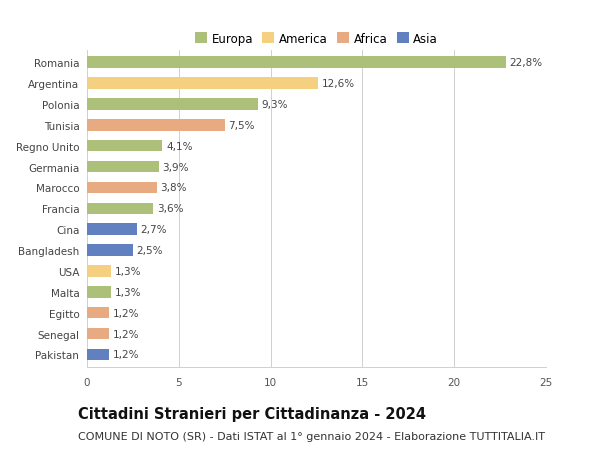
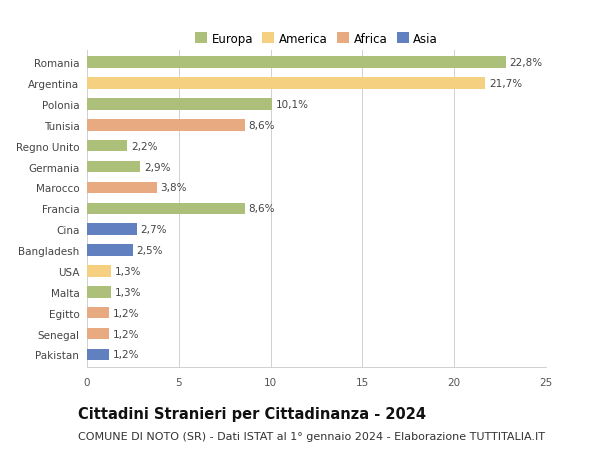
Argentina: 12,6% -> 21,7%
Polonia: 9,3% -> 10,1%
Tunisia: 7,5% -> 8,6%
Regno Unito: 4,1% -> 2,2%
Germania: 3,9% -> 2,9%
Francia: 3,6% -> 8,6%
